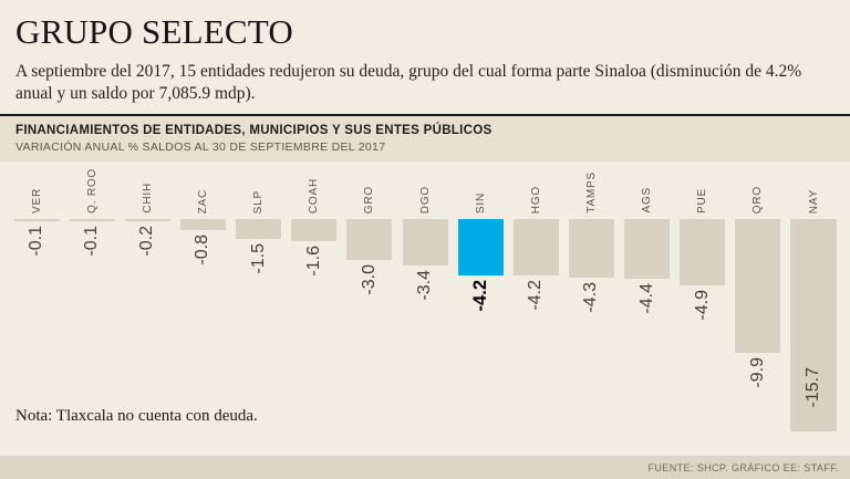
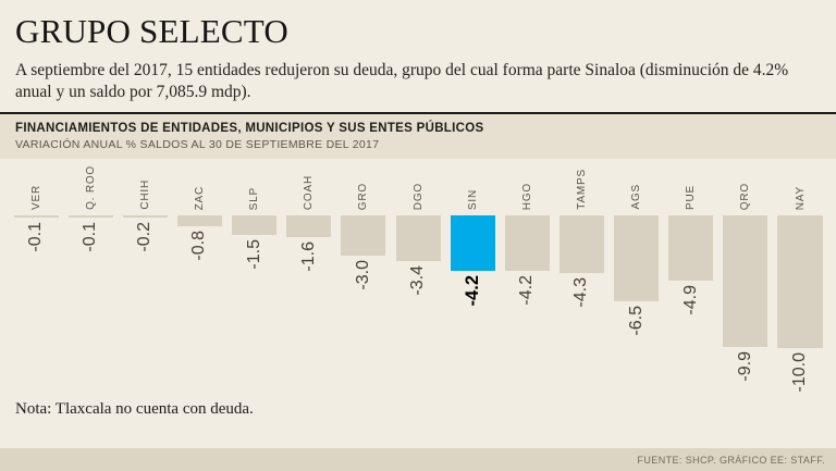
AGS: -4.4 -> -6.5
NAY: -15.7 -> -10.0
